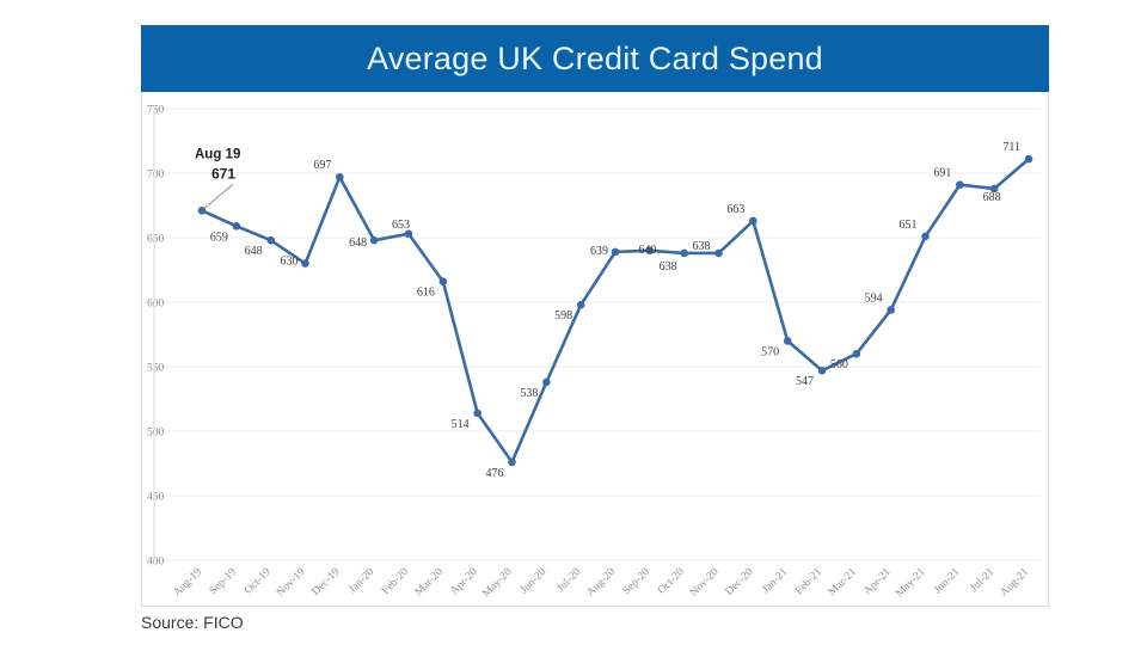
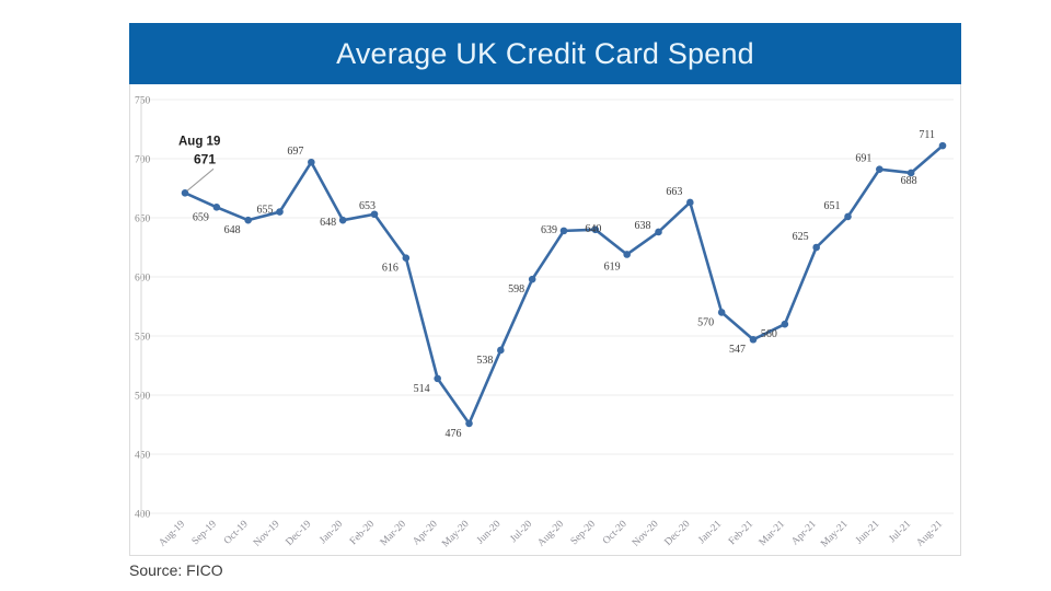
Nov-19: 630 -> 655
Oct-20: 638 -> 619
Apr-21: 594 -> 625
